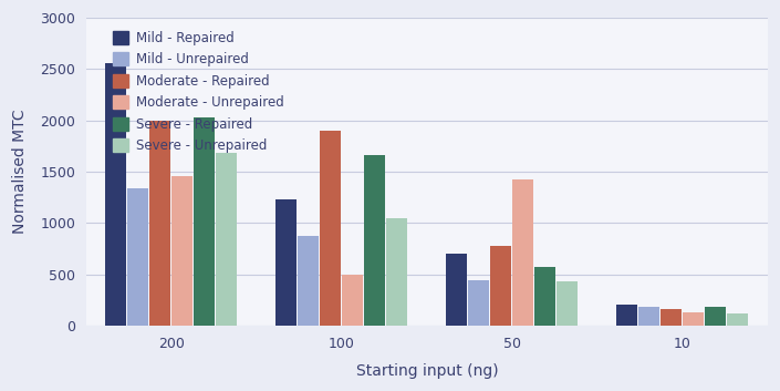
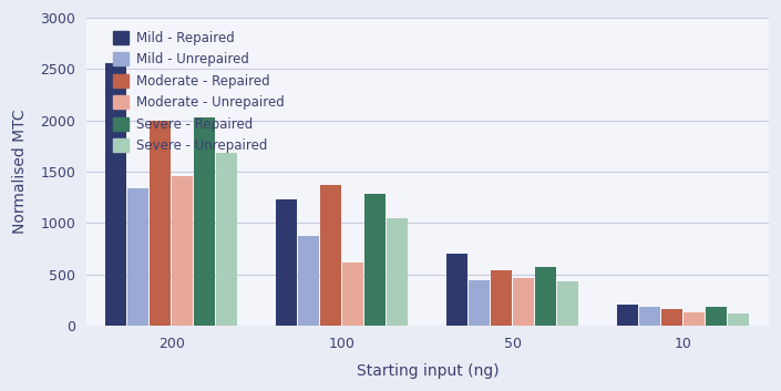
Moderate - Repaired/100: 1900 -> 1370
Moderate - Unrepaired/100: 500 -> 620
Severe - Repaired/100: 1660 -> 1280
Moderate - Repaired/50: 780 -> 540
Moderate - Unrepaired/50: 1420 -> 460
